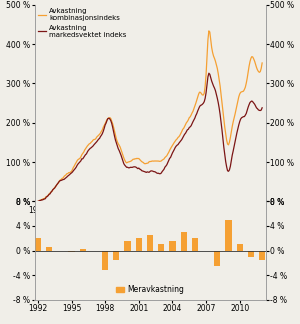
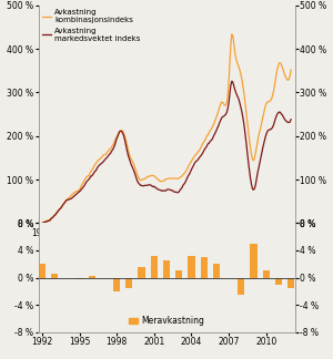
1998: -3.2 % -> -2.0 %
2001: 2.0 % -> 3.2 %
2004: 1.6 % -> 3.2 %
